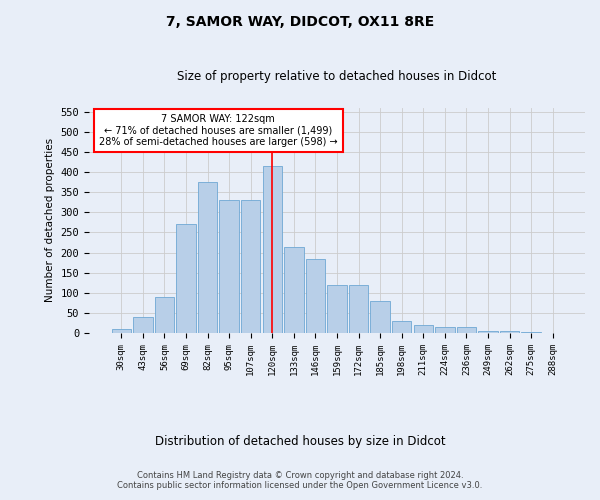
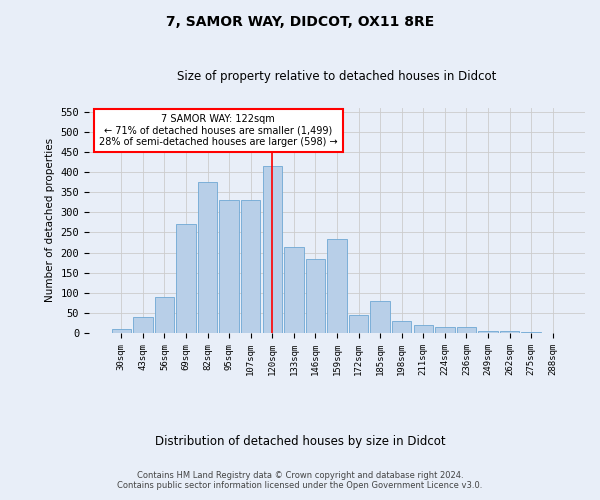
159sqm: 120 -> 235
172sqm: 120 -> 45
